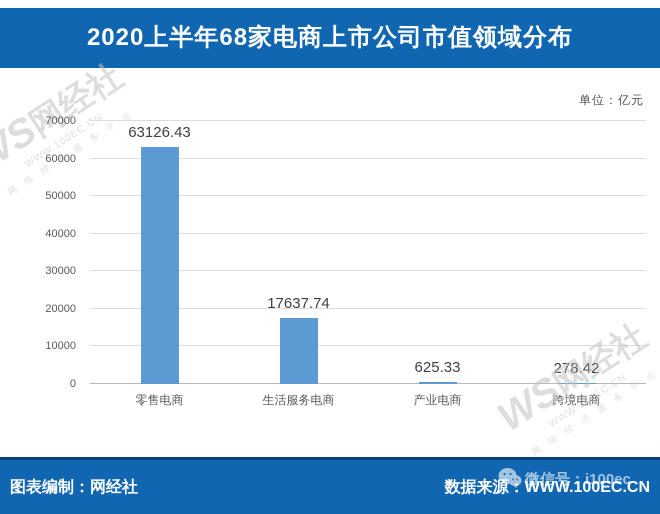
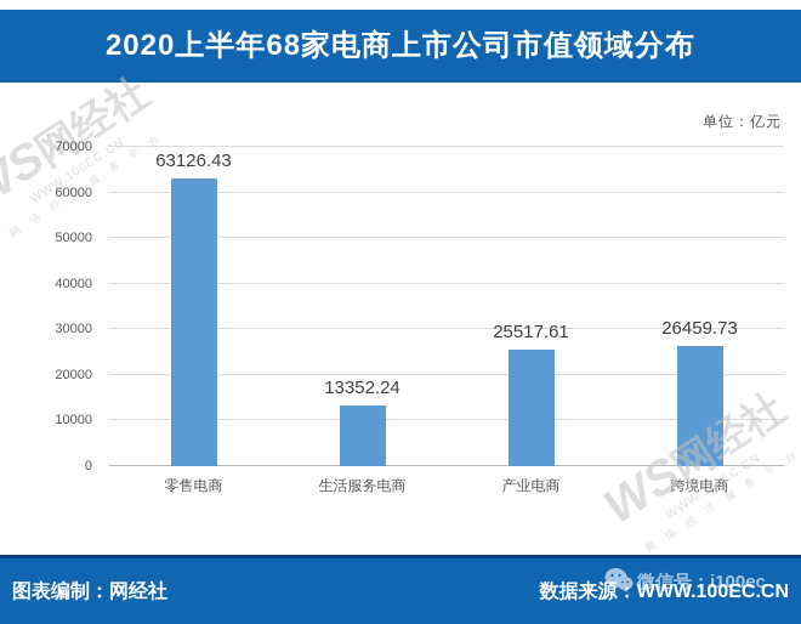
生活服务电商: 17637.74 -> 13352.24
产业电商: 625.33 -> 25517.61
跨境电商: 278.42 -> 26459.73
